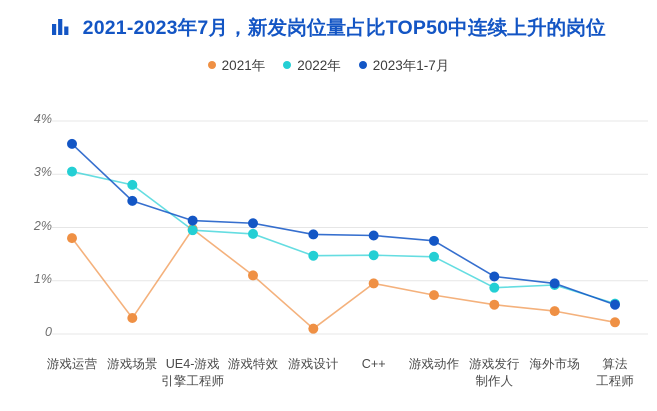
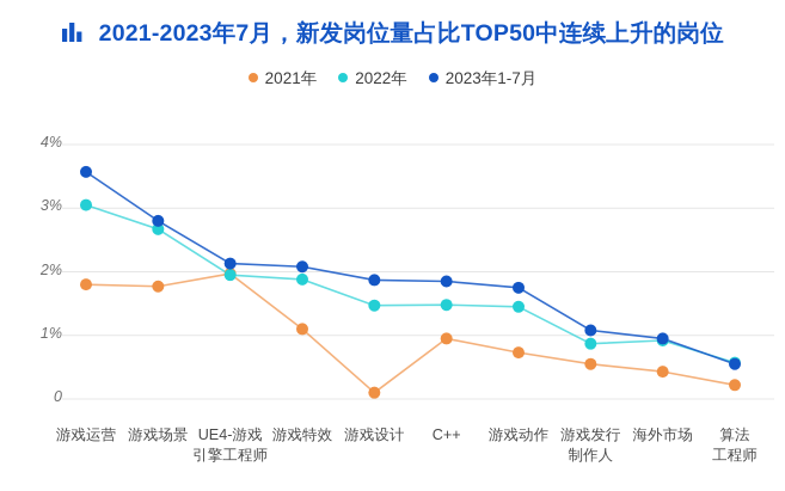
2021年/游戏场景: 0.3% -> 1.8%
2022年/游戏场景: 2.8% -> 2.7%
2023年1-7月/游戏场景: 2.5% -> 2.8%
